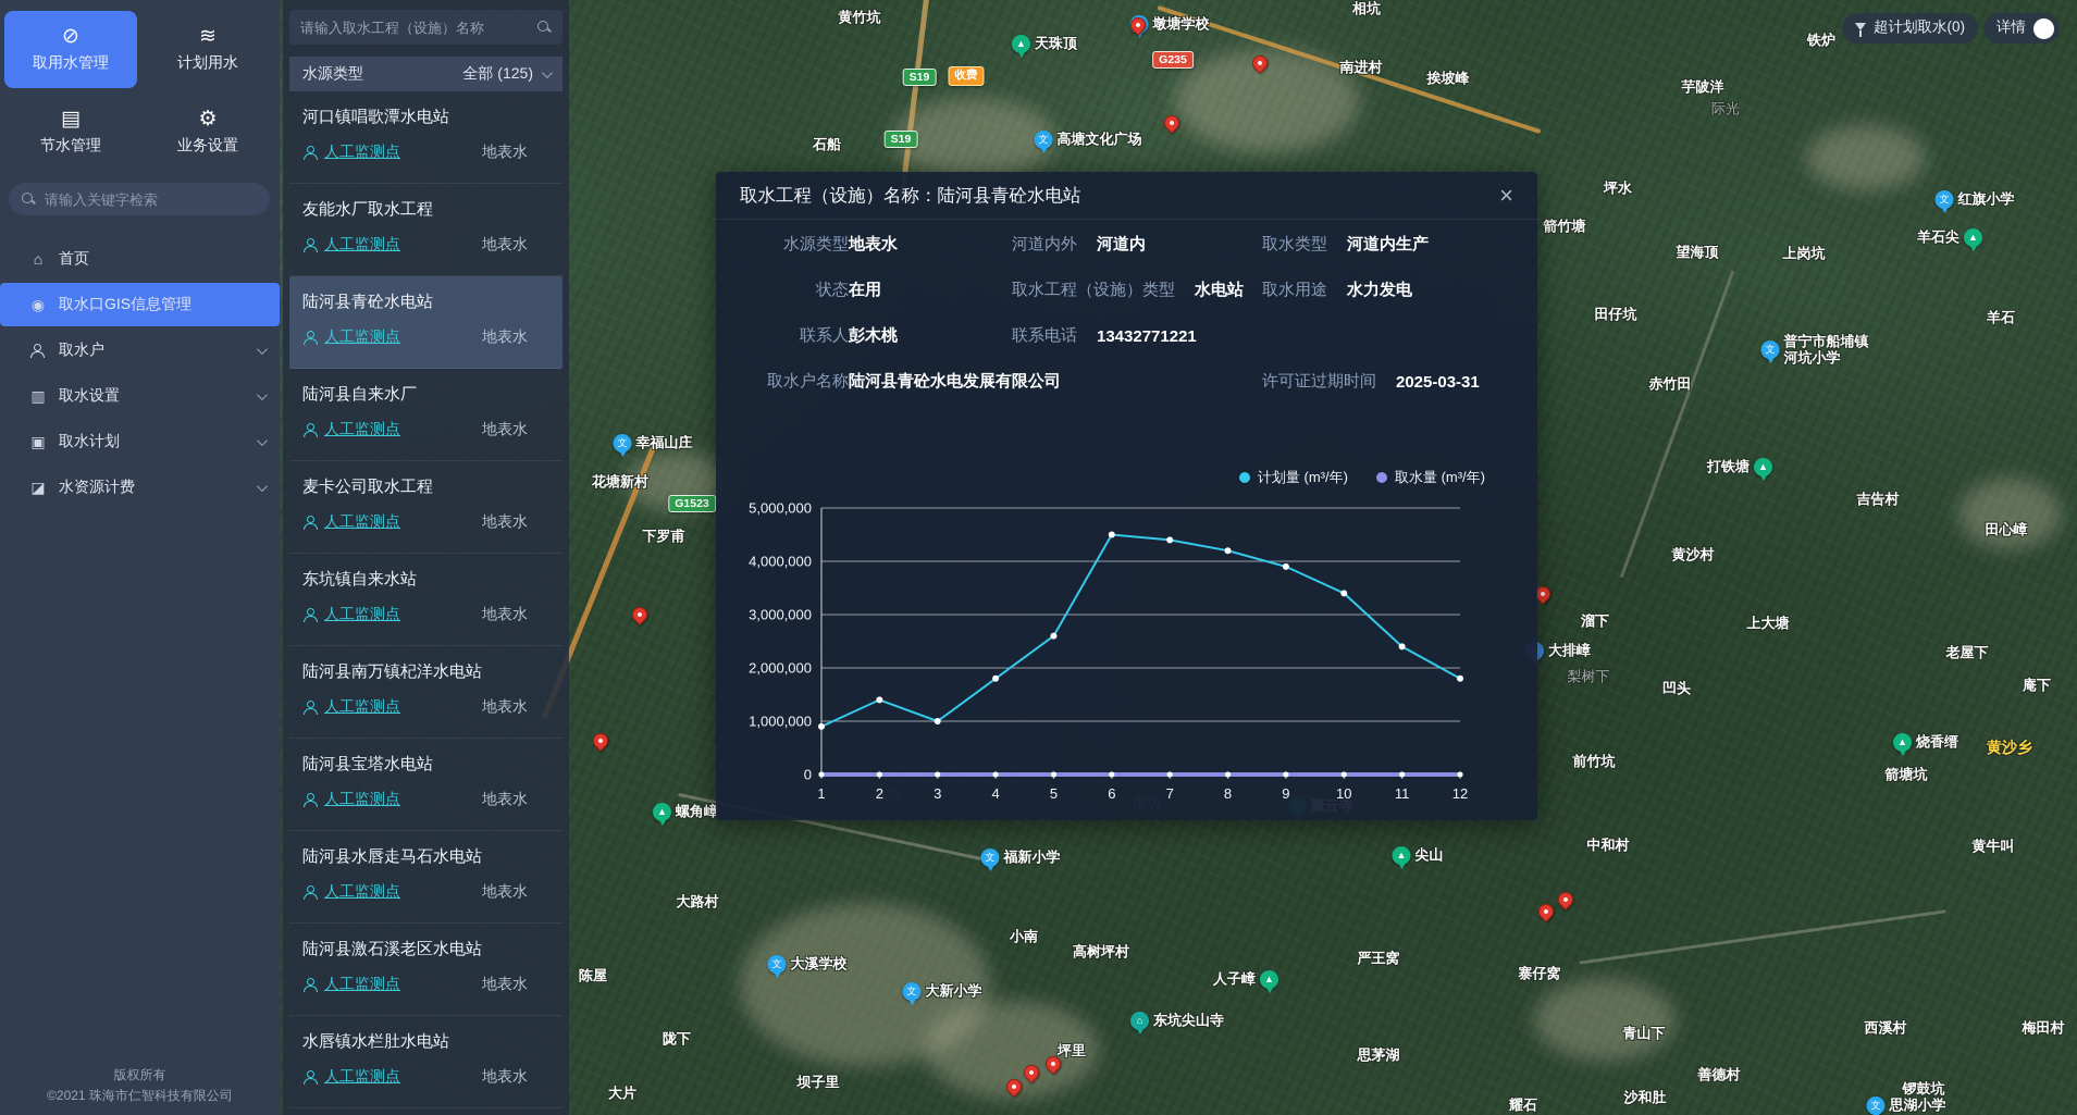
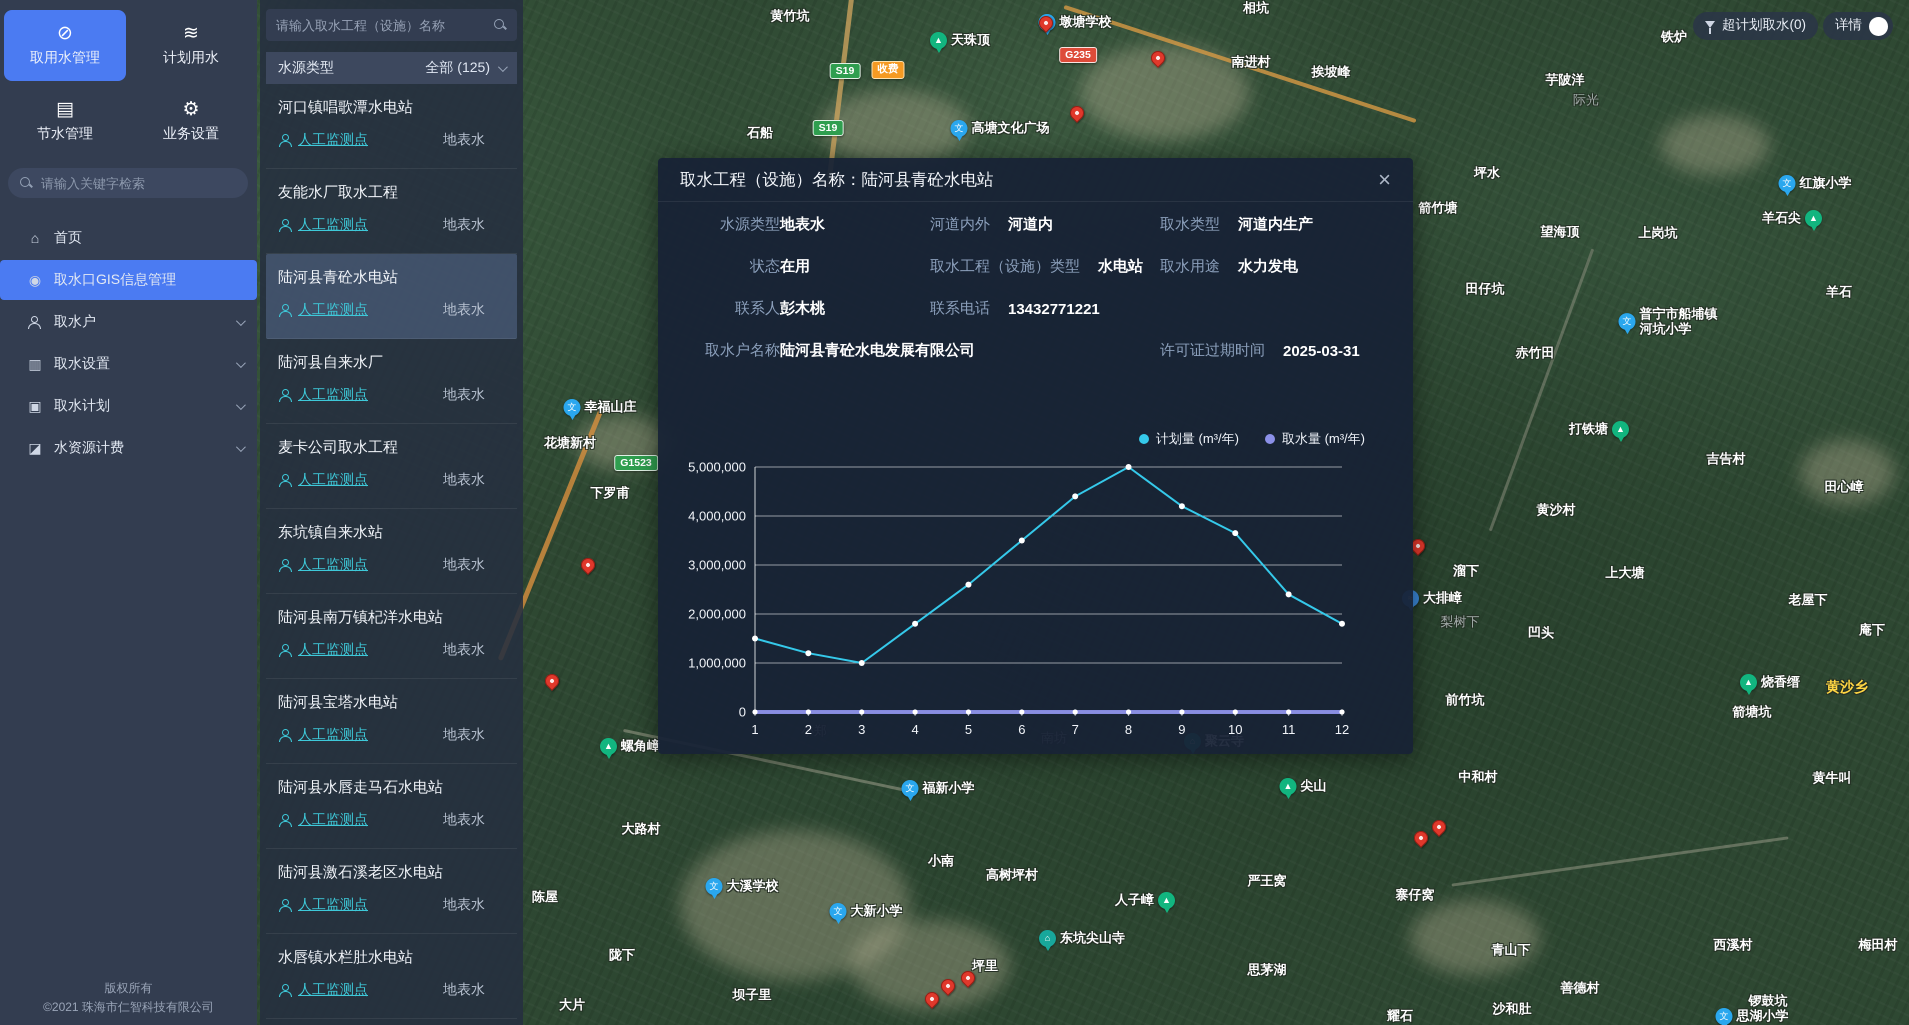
计划量 (m³/年)/1: 900000 -> 1500000
计划量 (m³/年)/2: 1400000 -> 1200000
计划量 (m³/年)/6: 4500000 -> 3500000
计划量 (m³/年)/8: 4200000 -> 5000000
计划量 (m³/年)/9: 3900000 -> 4200000
计划量 (m³/年)/10: 3400000 -> 3600000
